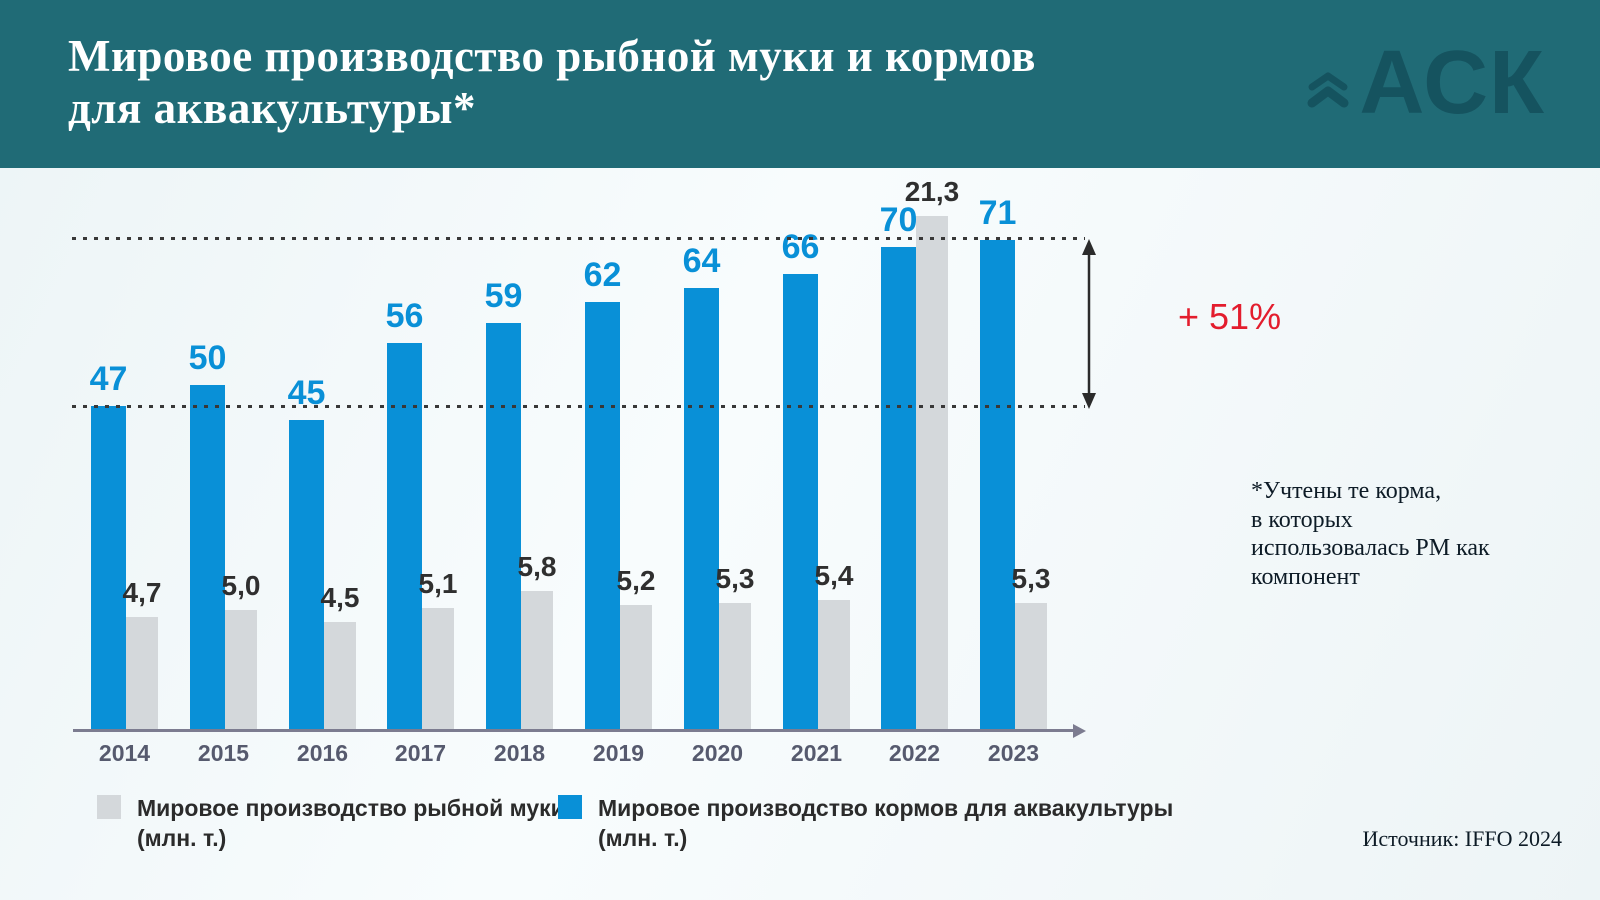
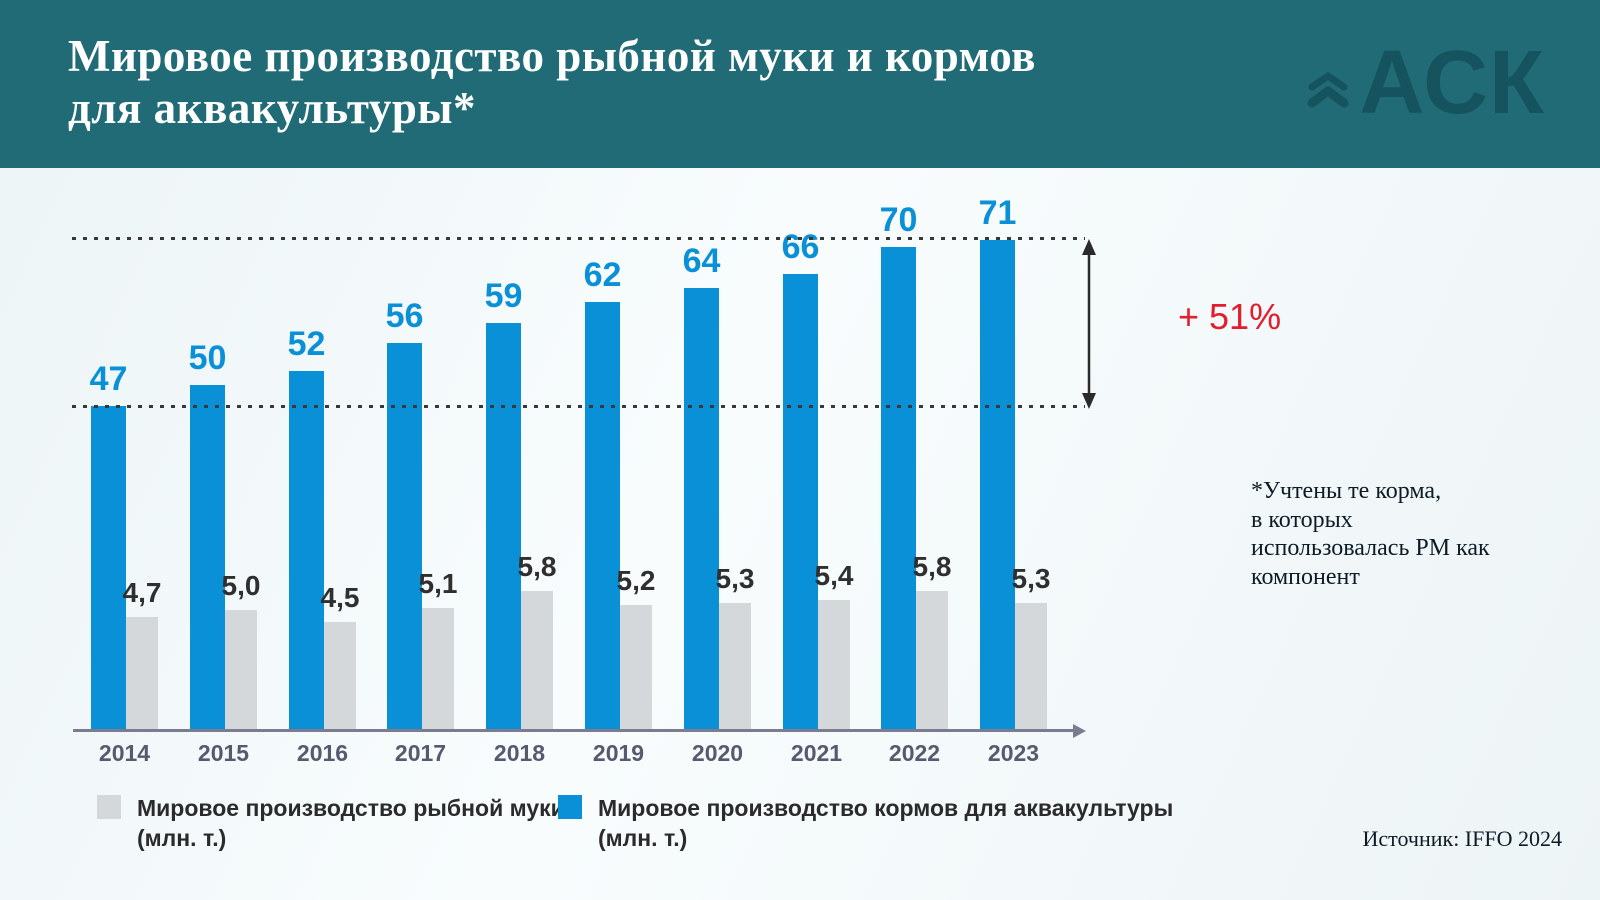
Мировое производство кормов для аквакультуры (млн. т.)/2016: 45 -> 52
Мировое производство рыбной муки (млн. т.)/2022: 21,3 -> 5,8
